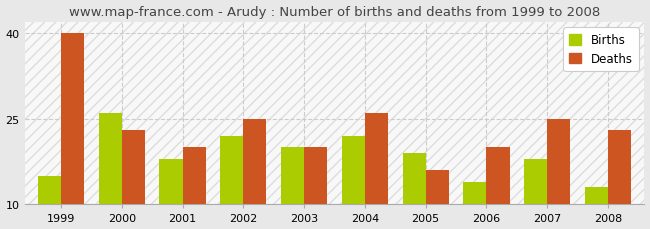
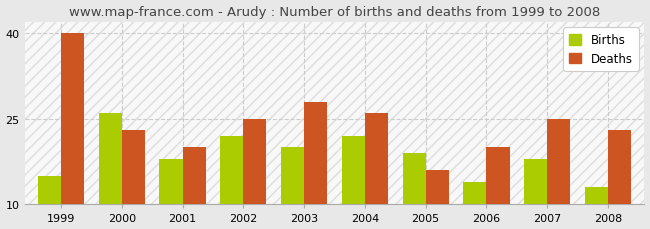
Deaths/2003: 20 -> 28
